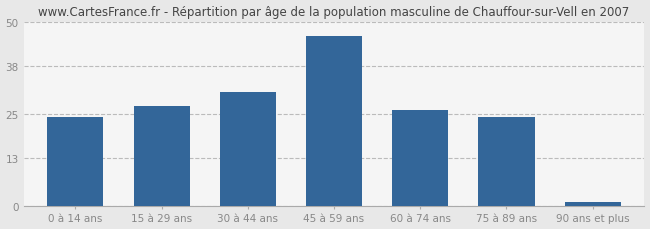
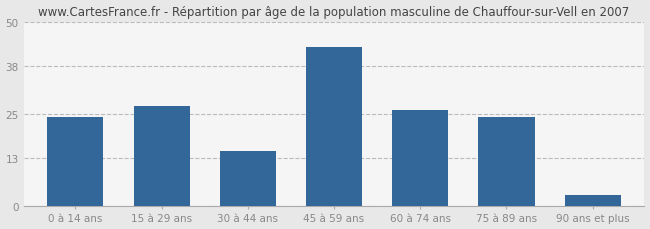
30 à 44 ans: 31 -> 15
45 à 59 ans: 46 -> 43
90 ans et plus: 1 -> 3
